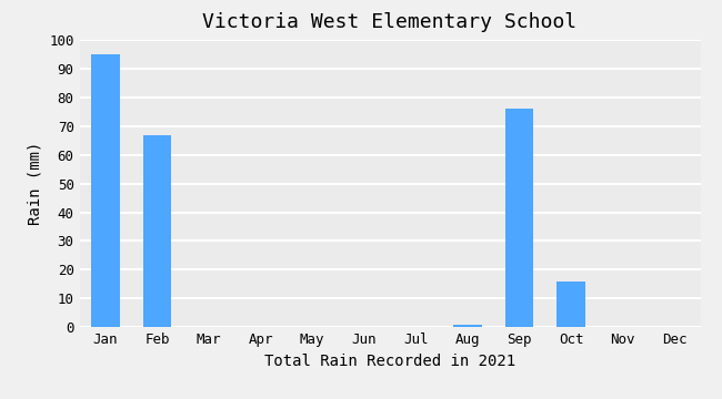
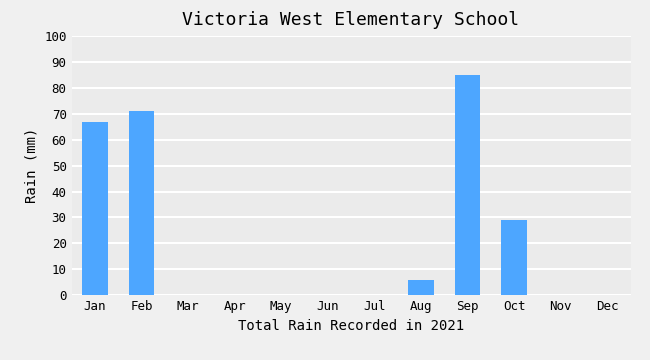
Jan: 95 -> 67
Feb: 67 -> 71
Aug: 1 -> 6
Sep: 76 -> 85
Oct: 16 -> 29
